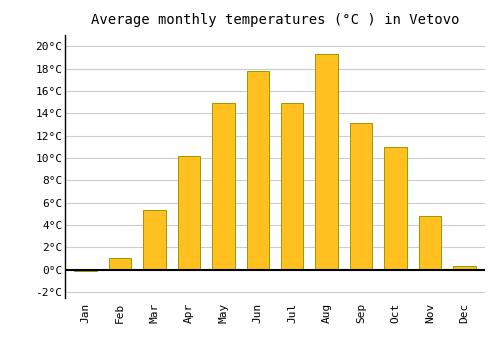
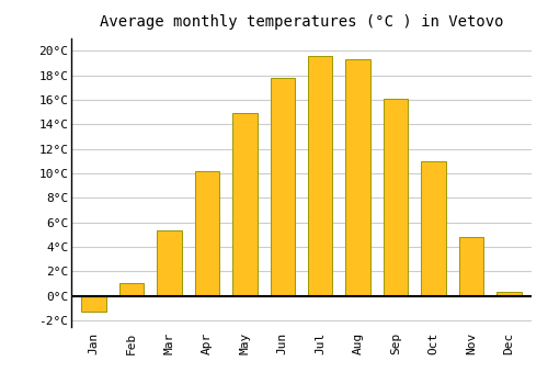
Jan: -0.1°C -> -1.3°C
Jul: 14.9°C -> 19.6°C
Sep: 13.1°C -> 16.1°C
